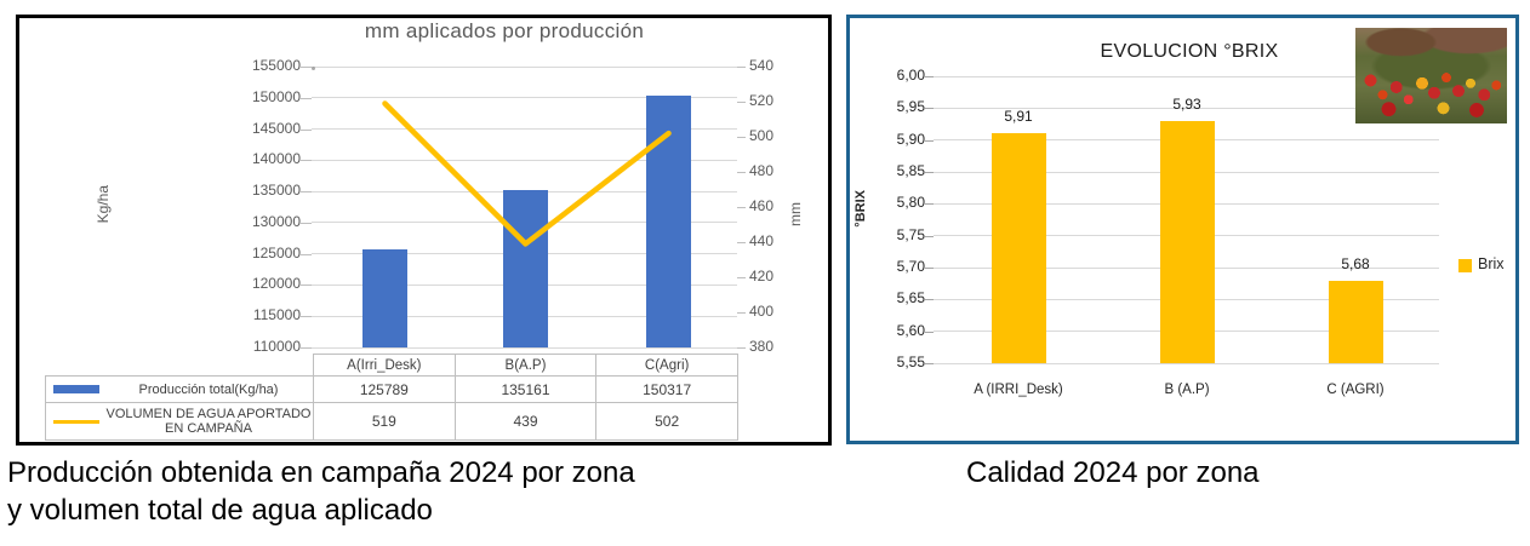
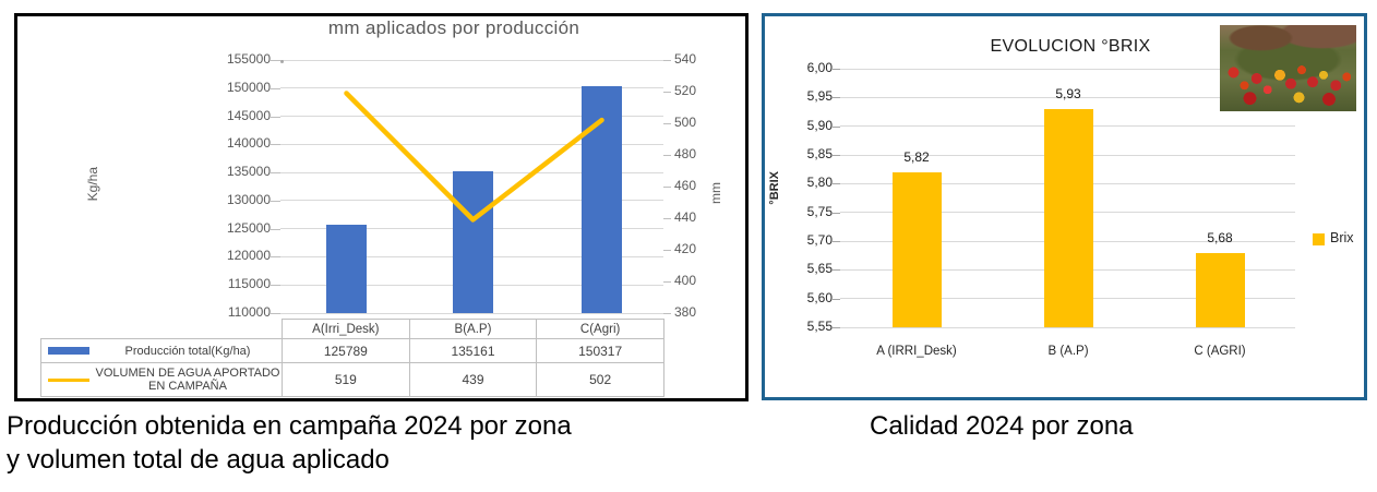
EVOLUCION °BRIX/A (IRRI_Desk): 5,91 -> 5,82
